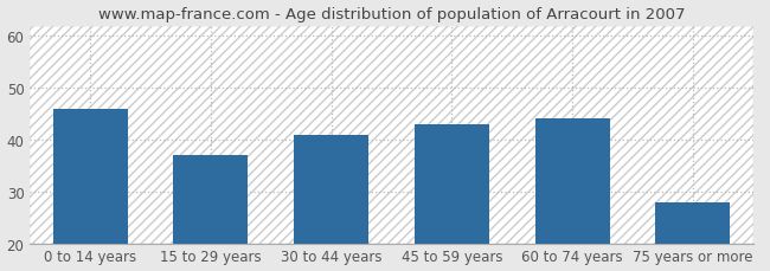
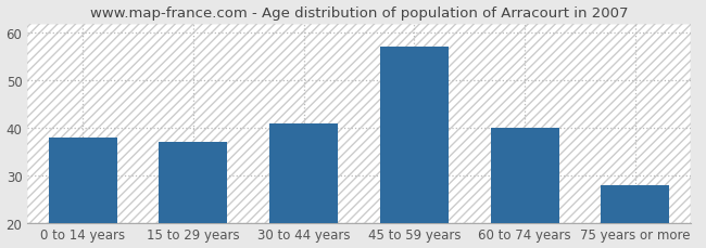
0 to 14 years: 46 -> 38
45 to 59 years: 43 -> 57
60 to 74 years: 44 -> 40
